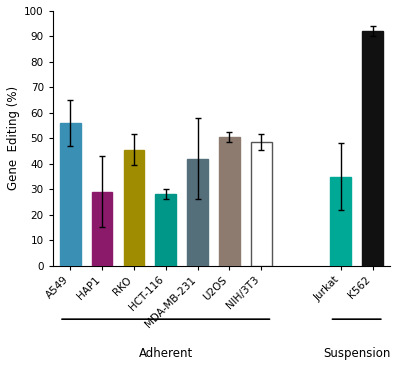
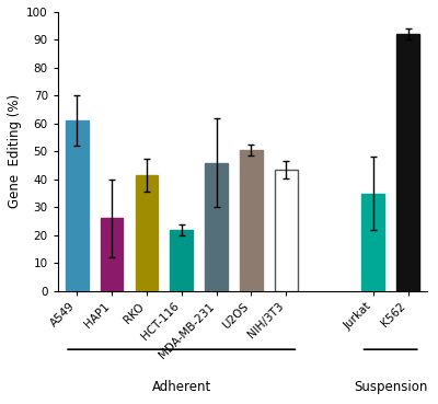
A549: 56.0 -> 61.0
HAP1: 29.0 -> 26.0
RKO: 45.5 -> 41.5
HCT-116: 28.0 -> 22.0
MDA-MB-231: 42.0 -> 46.0
NIH/3T3: 48.5 -> 43.5
